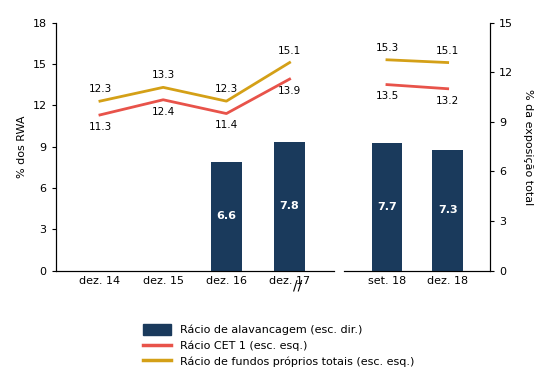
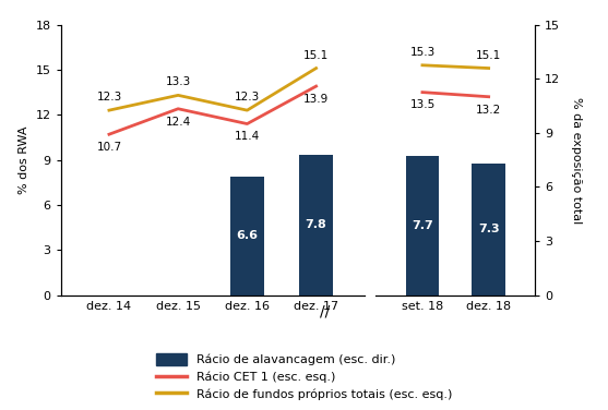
Rácio CET 1 (esc. esq.)/dez. 14: 11.3 -> 10.7
